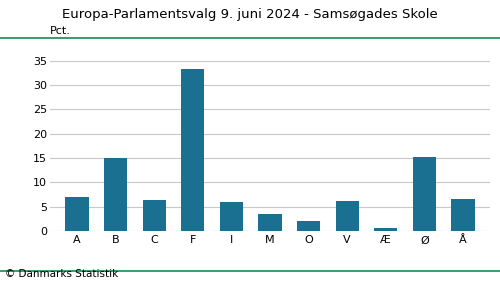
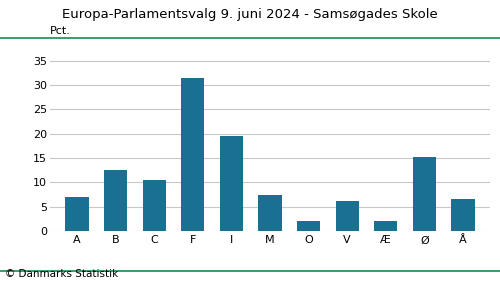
B: 15.0 -> 12.5
C: 6.4 -> 10.5
F: 33.2 -> 31.5
I: 6.0 -> 19.5
M: 3.6 -> 7.5
Æ: 0.6 -> 2.0
